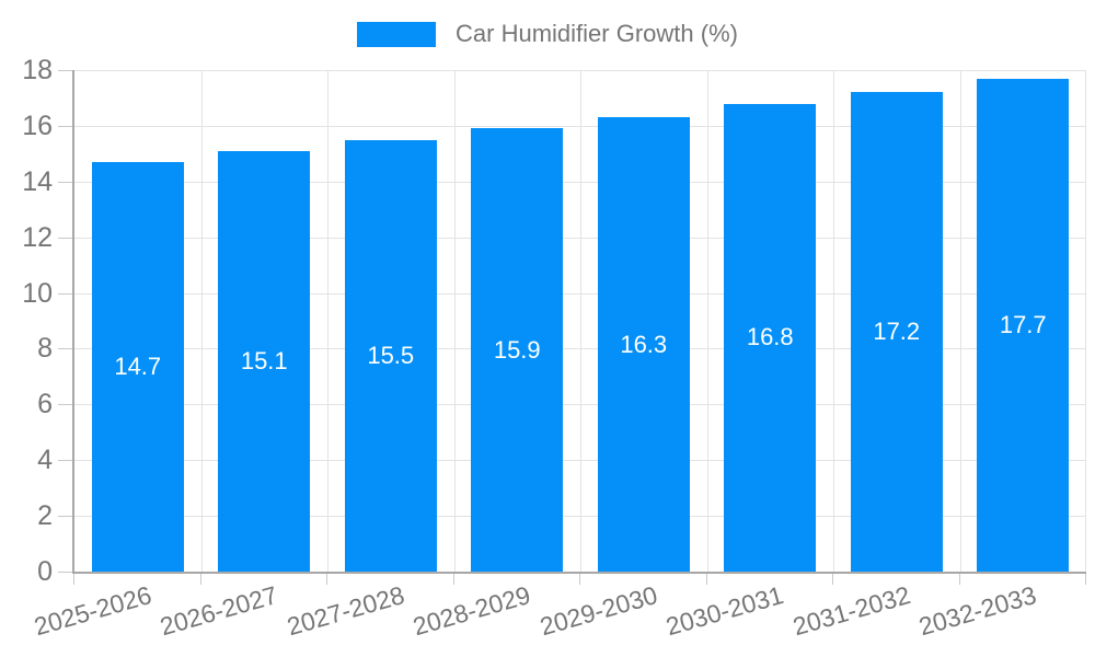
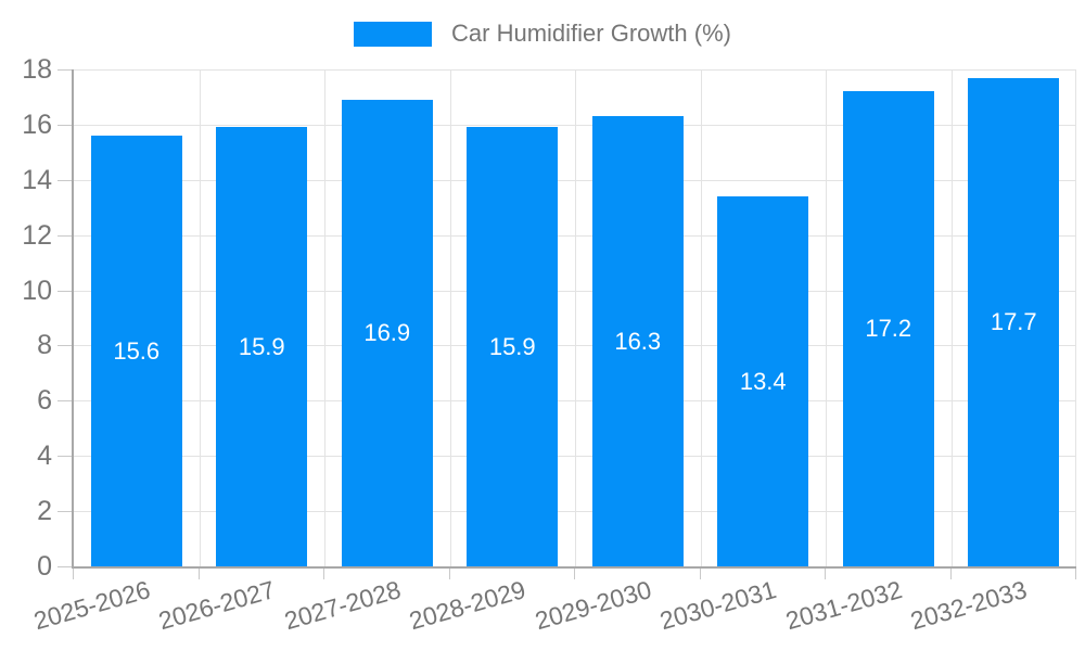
2025-2026: 14.7 -> 15.6
2026-2027: 15.1 -> 15.9
2027-2028: 15.5 -> 16.9
2030-2031: 16.8 -> 13.4
